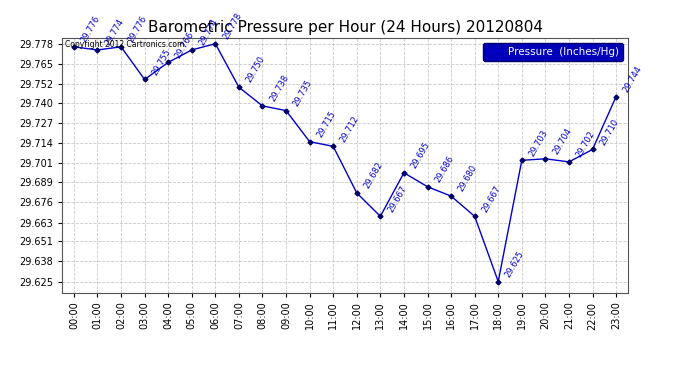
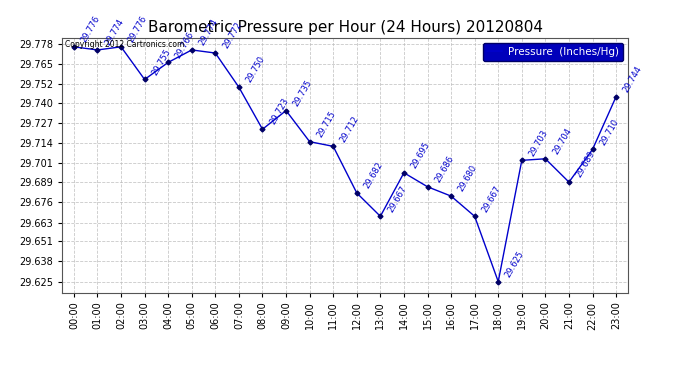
06:00: 29.778 -> 29.772
08:00: 29.738 -> 29.723
21:00: 29.702 -> 29.689
